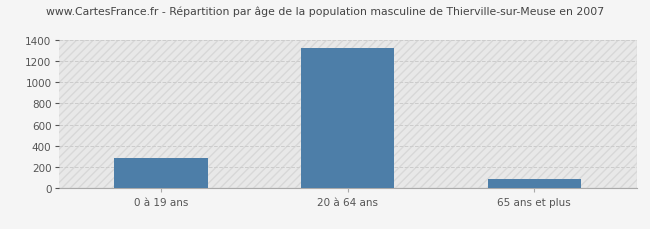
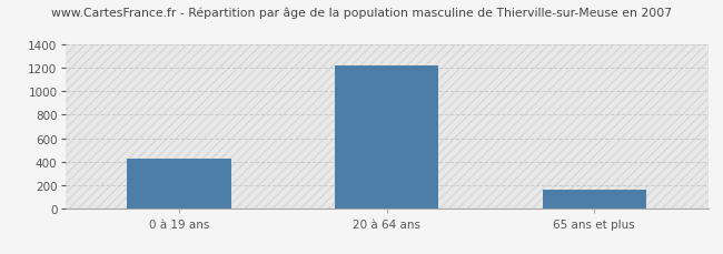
0 à 19 ans: 280 -> 420
20 à 64 ans: 1330 -> 1220
65 ans et plus: 80 -> 160
